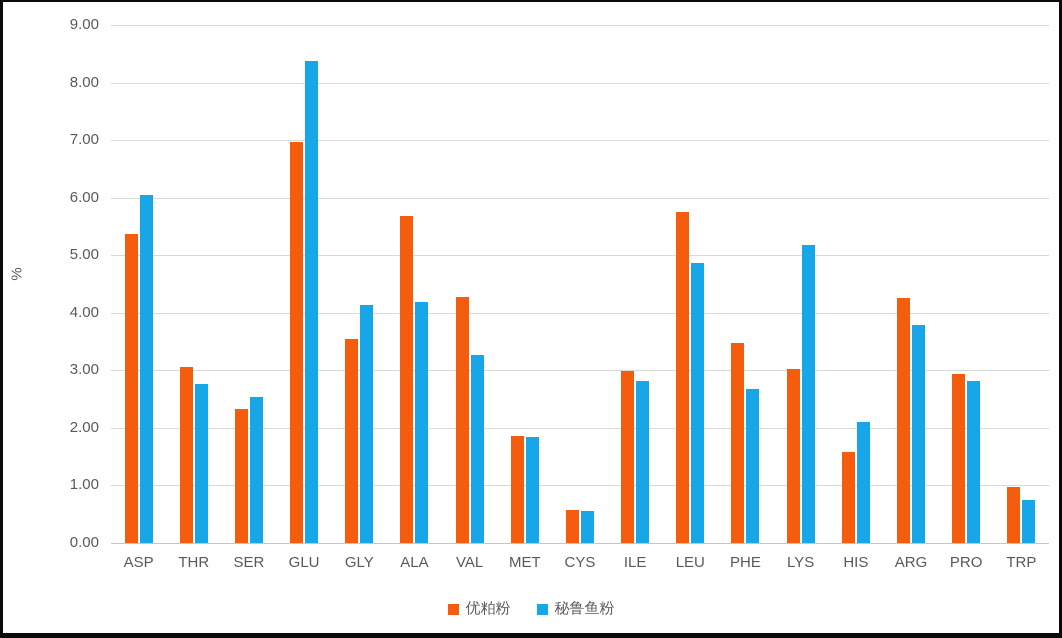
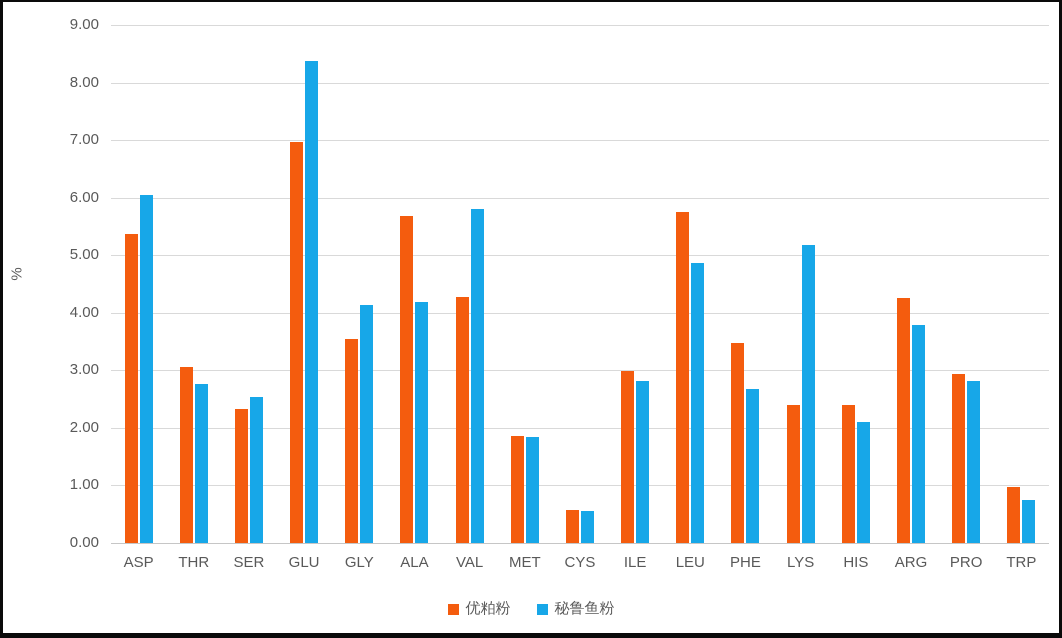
秘鲁鱼粉/VAL: 3.3 -> 5.8
优粕粉/LYS: 3.0 -> 2.4
优粕粉/HIS: 1.6 -> 2.4
